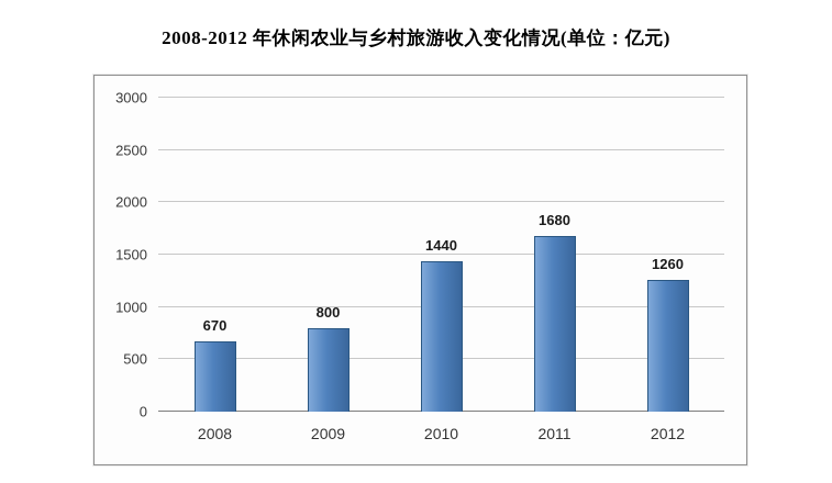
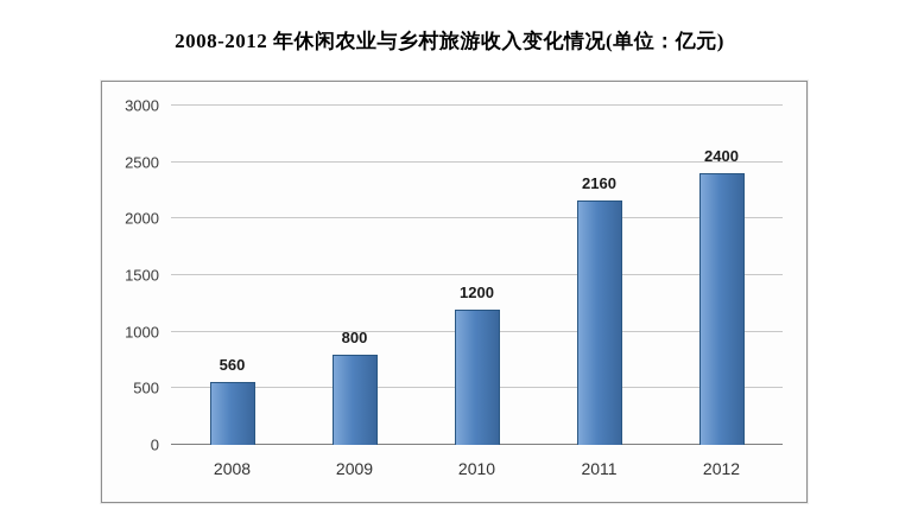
2008: 670 -> 560
2010: 1440 -> 1200
2011: 1680 -> 2160
2012: 1260 -> 2400
